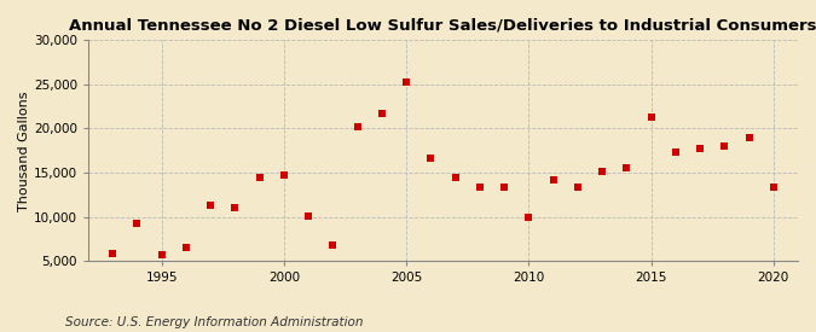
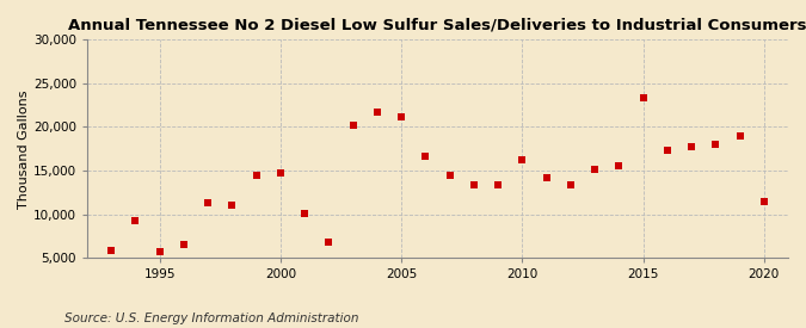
2005: 25,300 -> 21,200
2010: 9,900 -> 16,200
2015: 21,300 -> 23,400
2020: 13,400 -> 11,400
